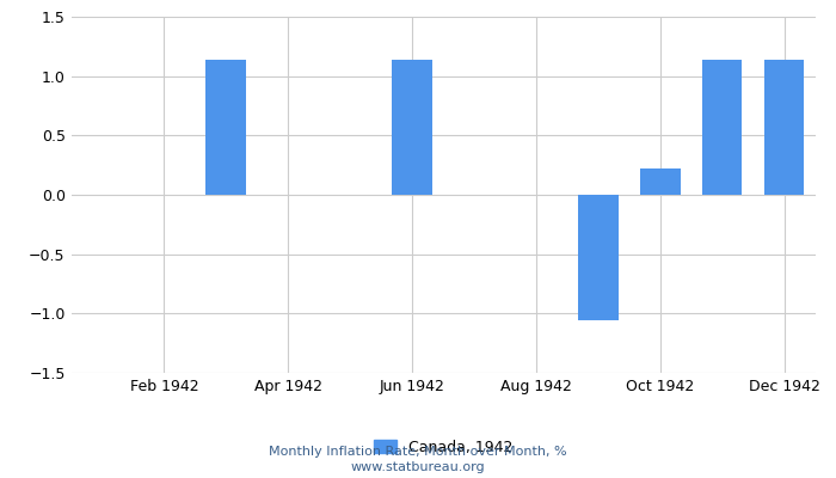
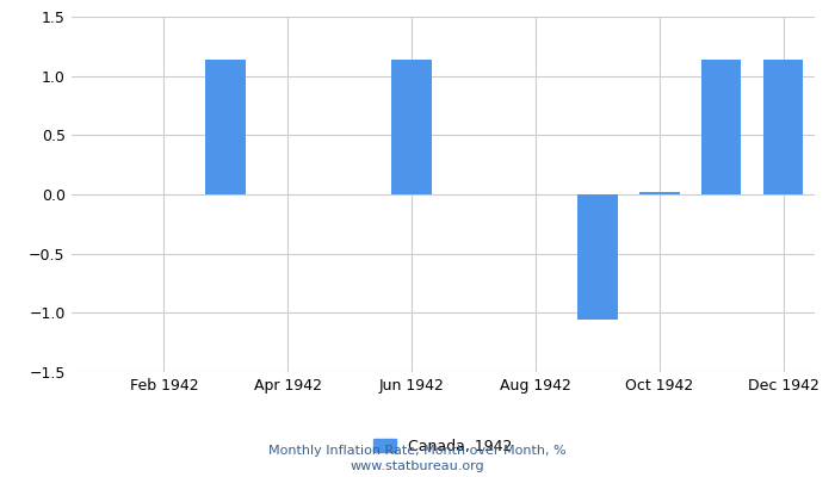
Oct 1942: 0.22 -> 0.02
